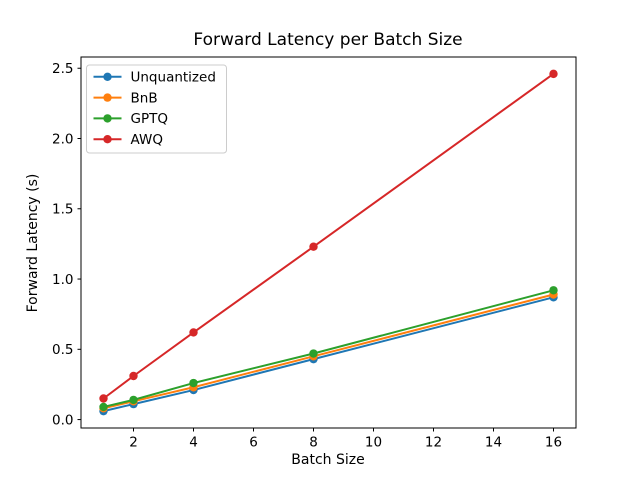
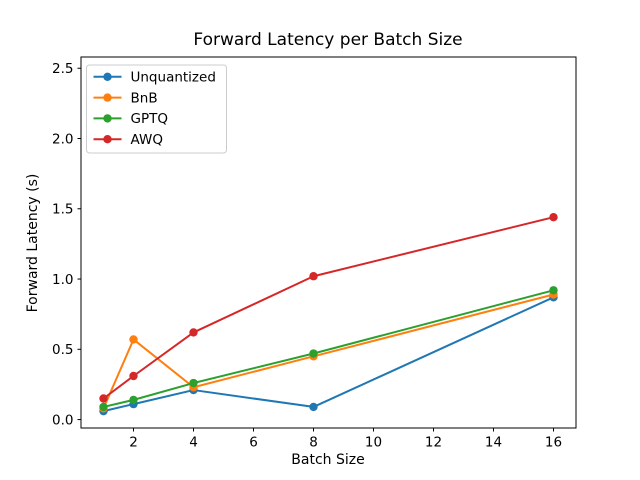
BnB/2: 0.13 -> 0.57
Unquantized/8: 0.43 -> 0.09
AWQ/8: 1.23 -> 1.02
AWQ/16: 2.46 -> 1.44
